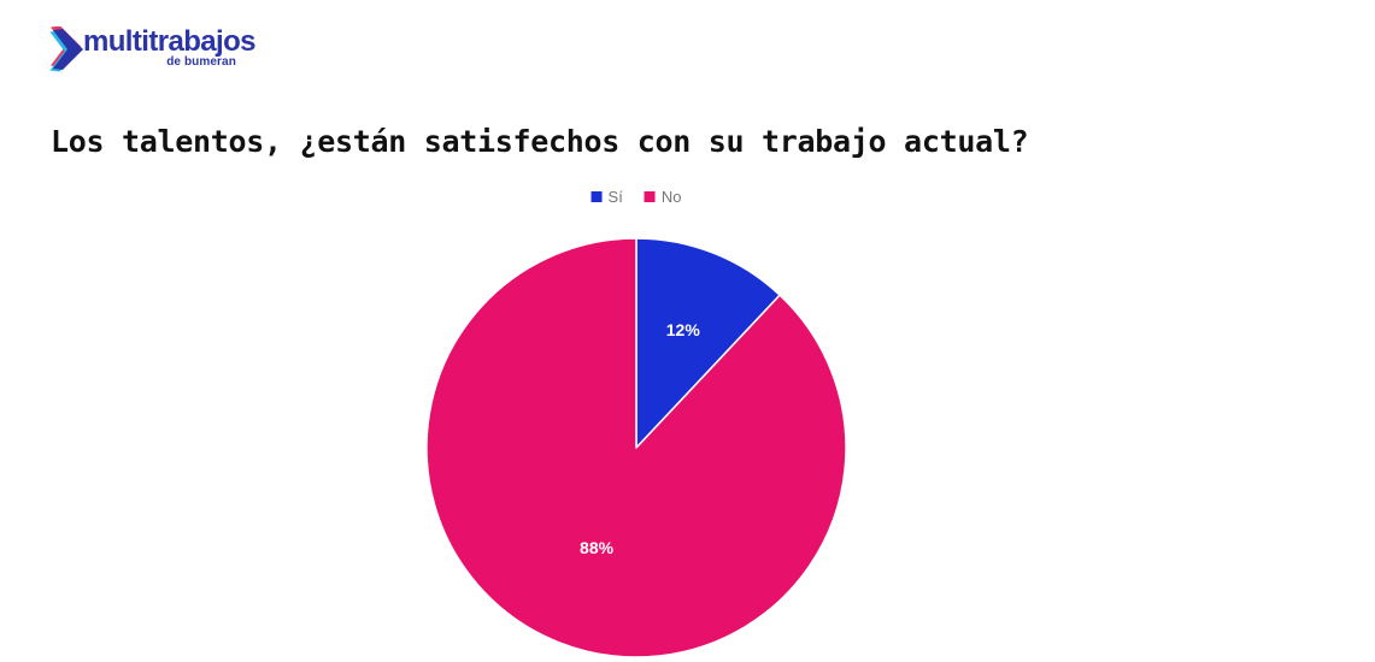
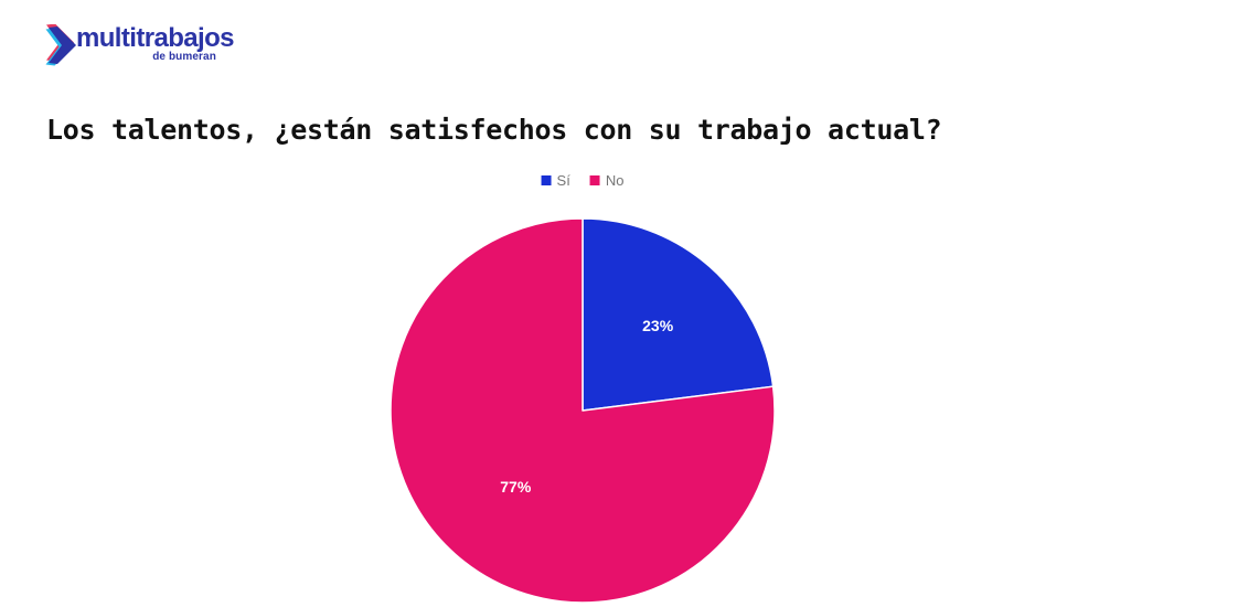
Sí: 12% -> 23%
No: 88% -> 77%
